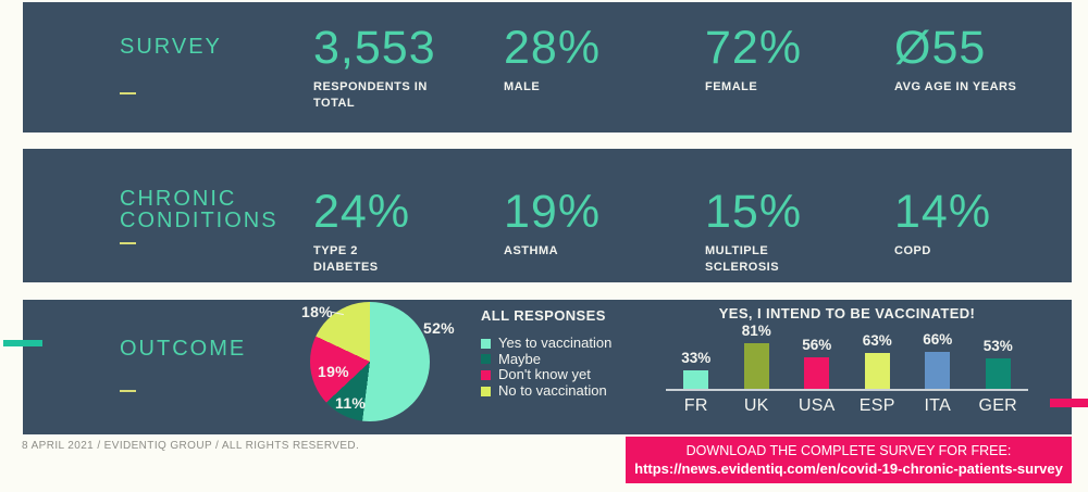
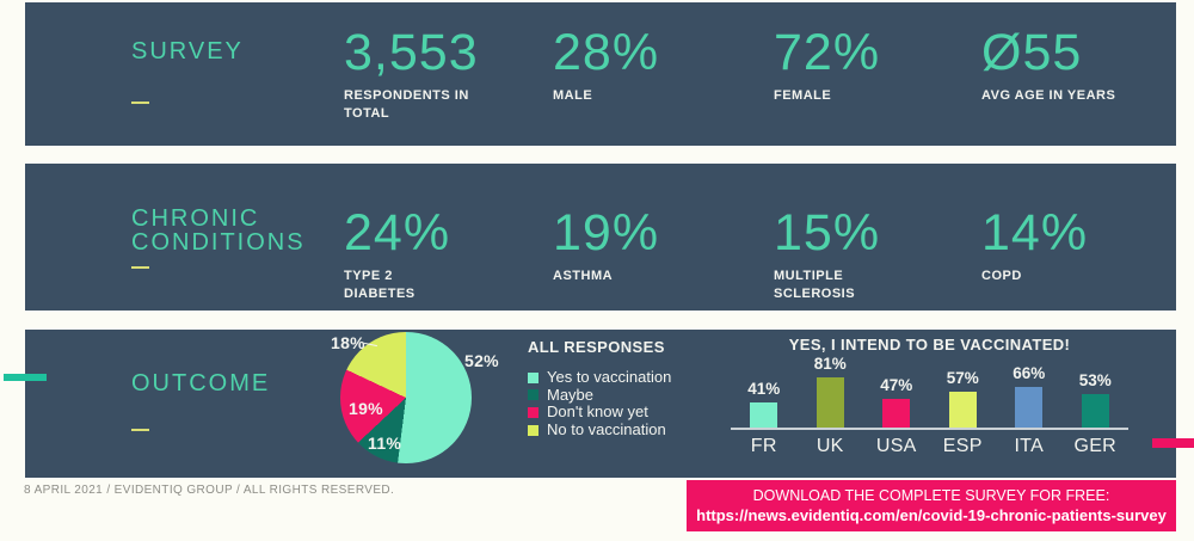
YES, I INTEND TO BE VACCINATED!/FR: 33% -> 41%
YES, I INTEND TO BE VACCINATED!/USA: 56% -> 47%
YES, I INTEND TO BE VACCINATED!/ESP: 63% -> 57%
